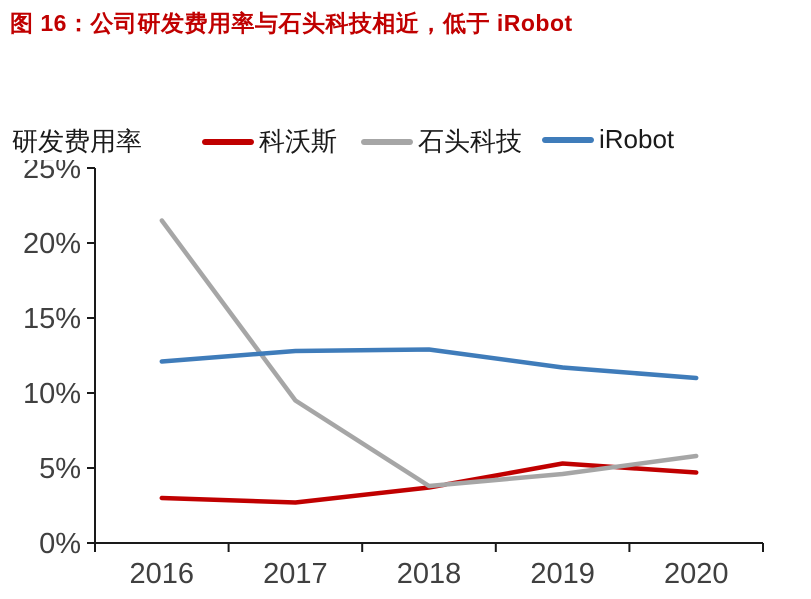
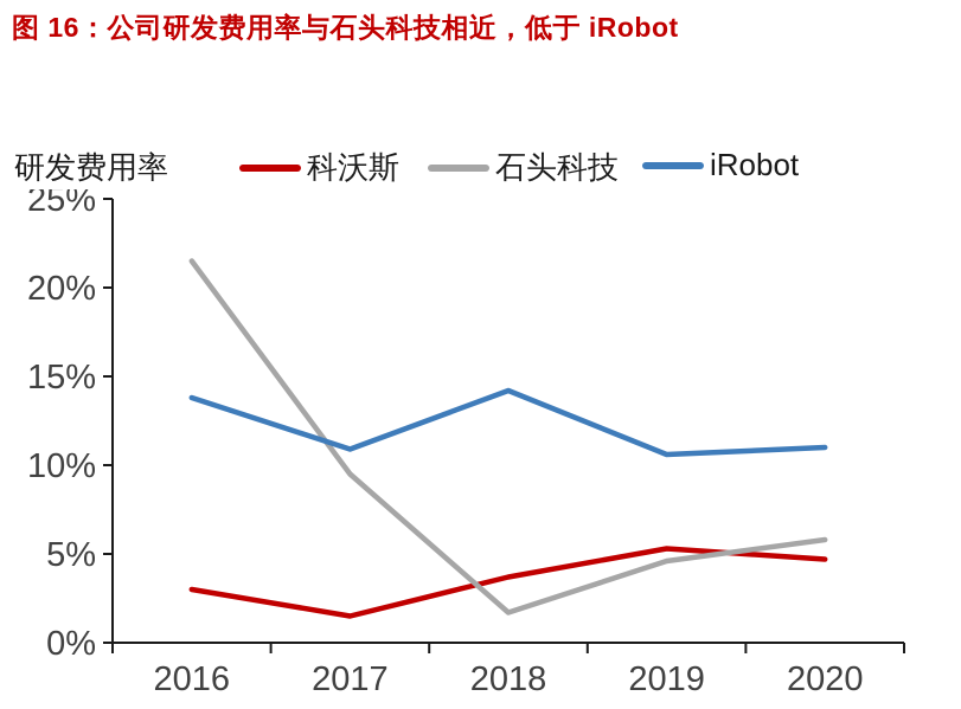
iRobot/2016: 12.1% -> 13.8%
科沃斯/2017: 2.7% -> 1.5%
iRobot/2017: 12.8% -> 10.9%
石头科技/2018: 3.8% -> 1.7%
iRobot/2018: 12.9% -> 14.2%
iRobot/2019: 11.7% -> 10.6%
